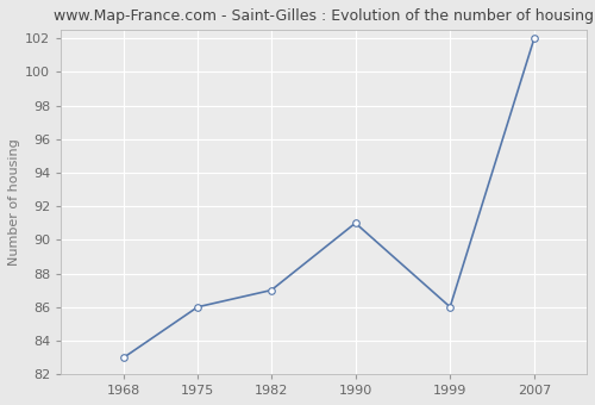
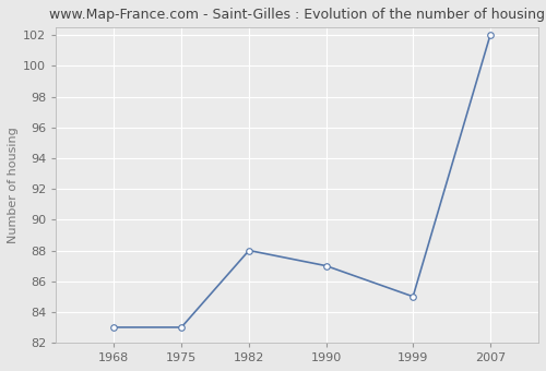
1975: 86 -> 83
1982: 87 -> 88
1990: 91 -> 87
1999: 86 -> 85
